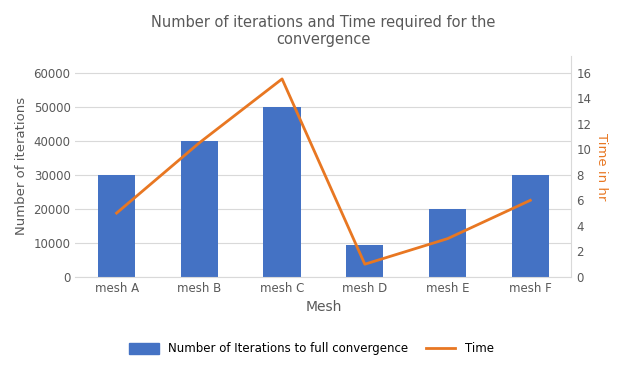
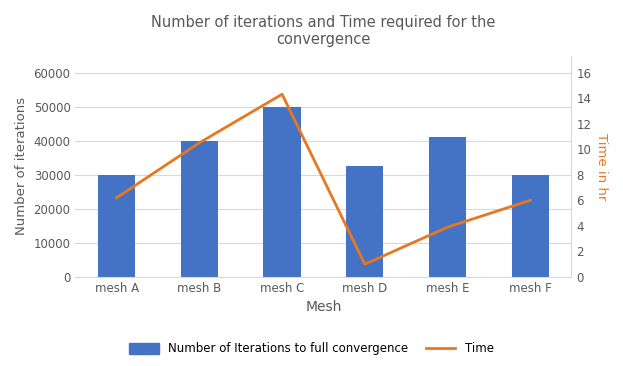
Time/mesh A: 5.0 -> 6.2
Time/mesh C: 15.5 -> 14.3
Number of Iterations to full convergence/mesh D: 9500 -> 32500
Number of Iterations to full convergence/mesh E: 20000 -> 41000
Time/mesh E: 3.0 -> 3.9
